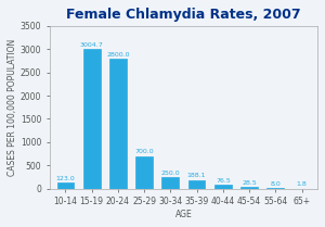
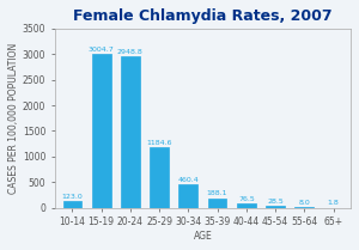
20-24: 2800 -> 2950
25-29: 700 -> 1180
30-34: 250 -> 460
